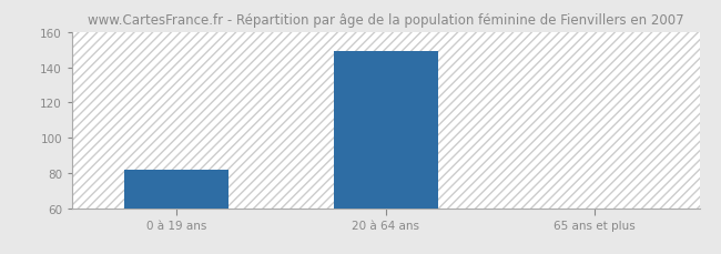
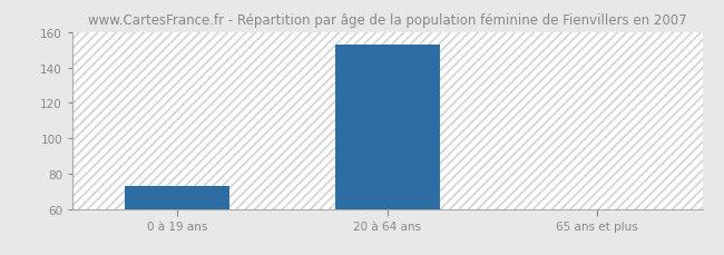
0 à 19 ans: 82 -> 73
20 à 64 ans: 149 -> 153
